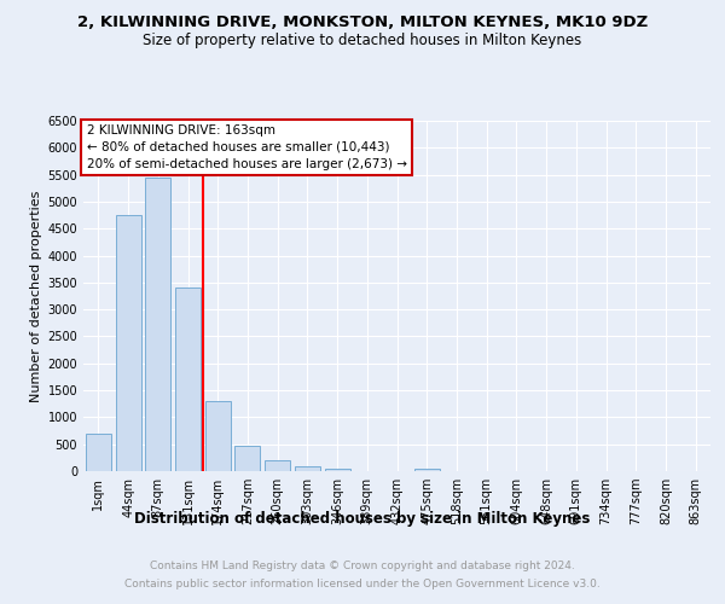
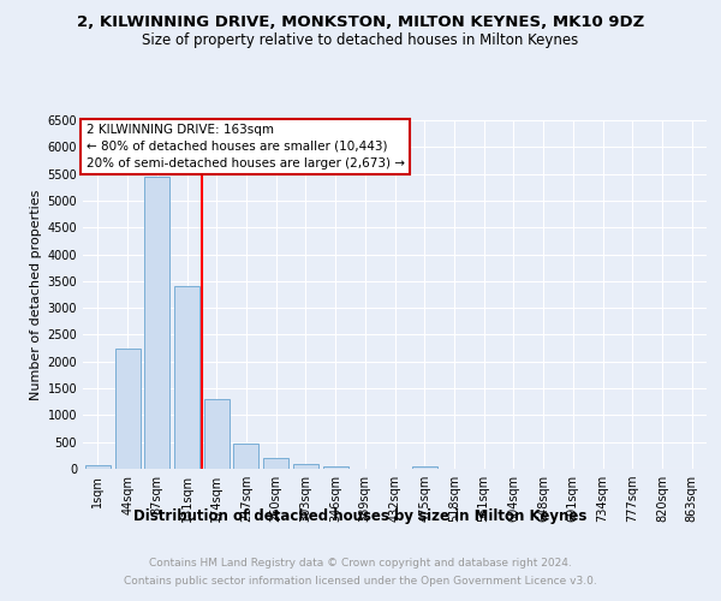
1sqm: 700 -> 80
44sqm: 4750 -> 2250
